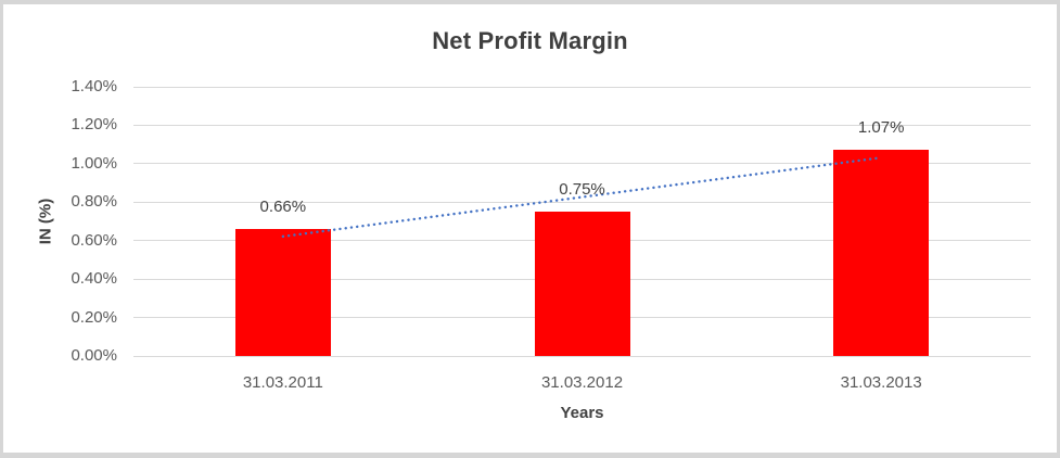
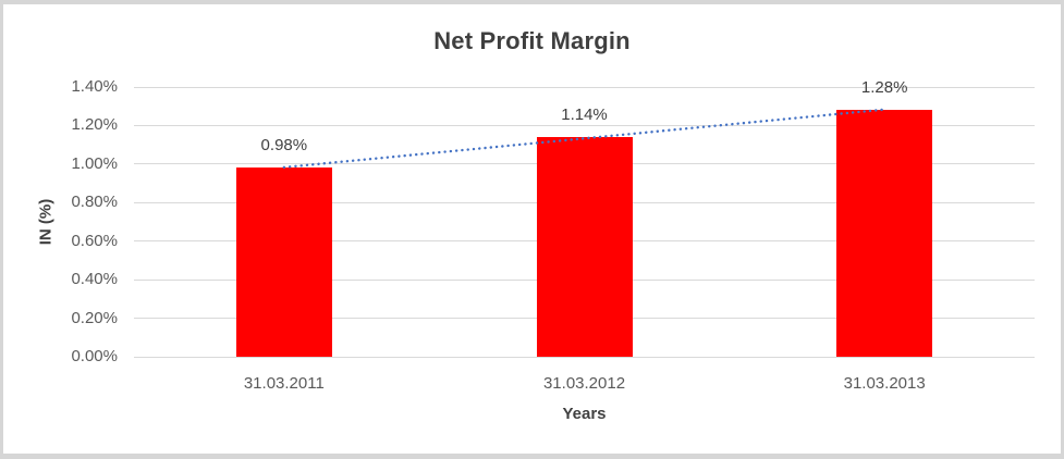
31.03.2011: 0.66% -> 0.98%
31.03.2012: 0.75% -> 1.14%
31.03.2013: 1.07% -> 1.28%
